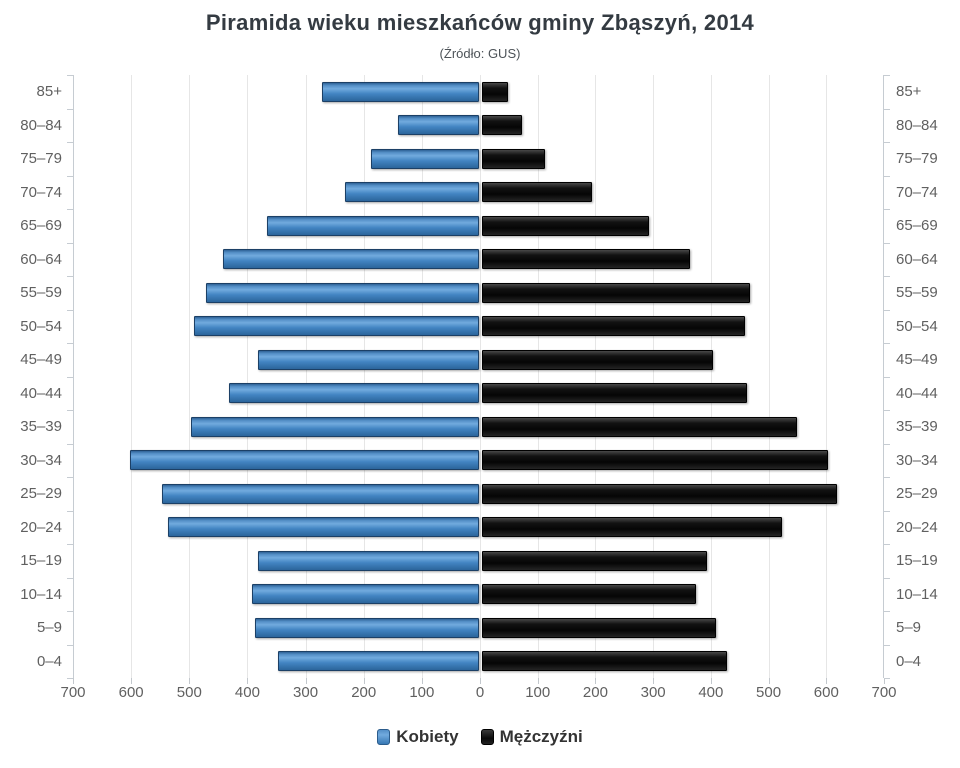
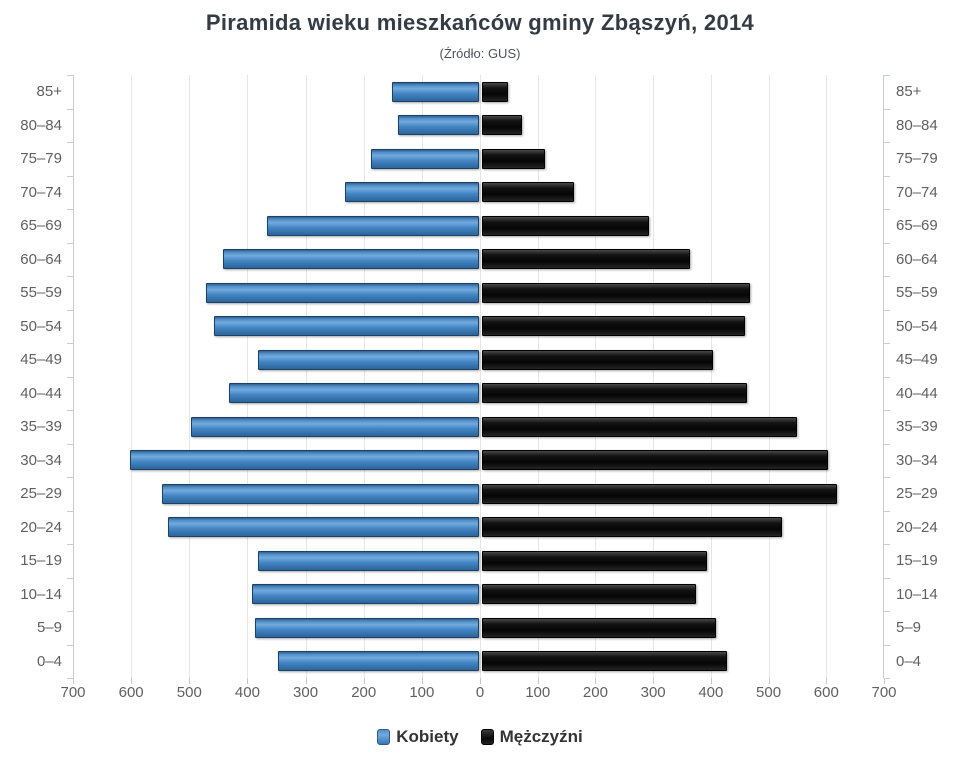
Kobiety/85+: 270 -> 150
Mężczyźni/70–74: 190 -> 160
Kobiety/50–54: 490 -> 460
